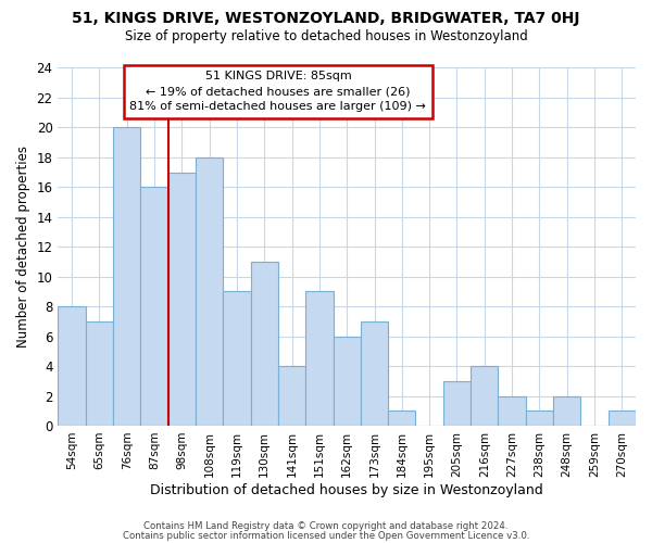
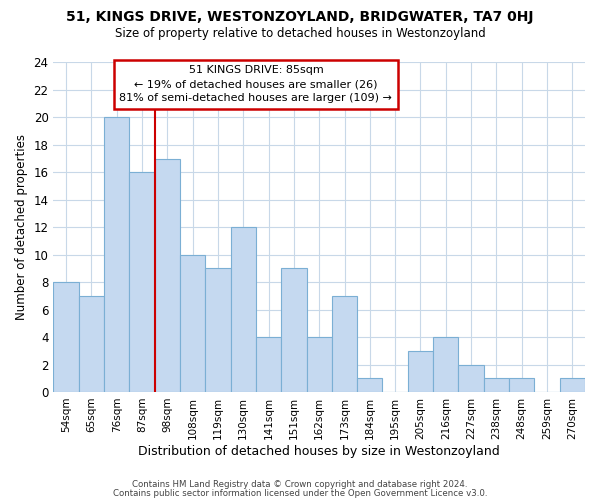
108sqm: 18 -> 10
130sqm: 11 -> 12
162sqm: 6 -> 4
248sqm: 2 -> 1
